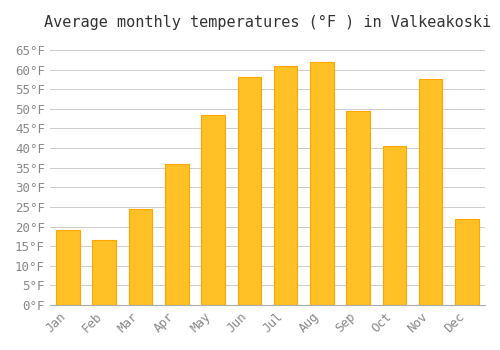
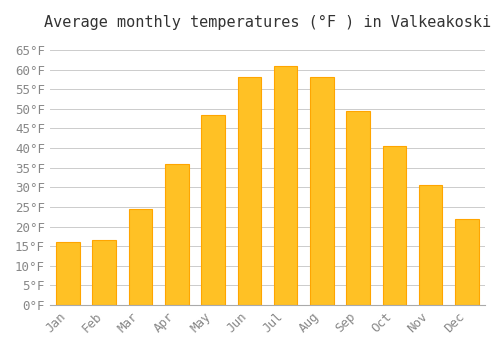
Jan: 19.0°F -> 16.0°F
Aug: 62.0°F -> 58.0°F
Nov: 57.5°F -> 30.5°F
